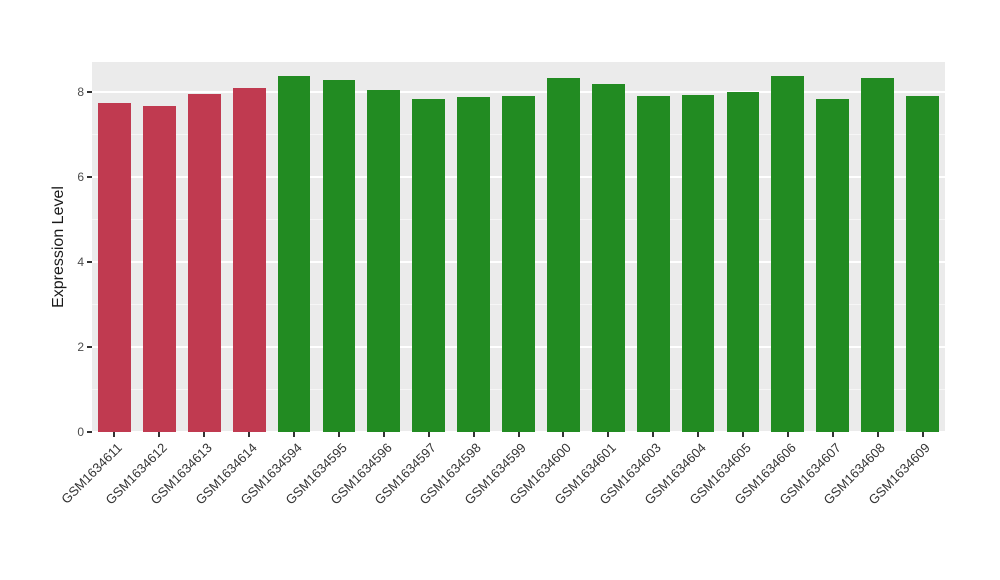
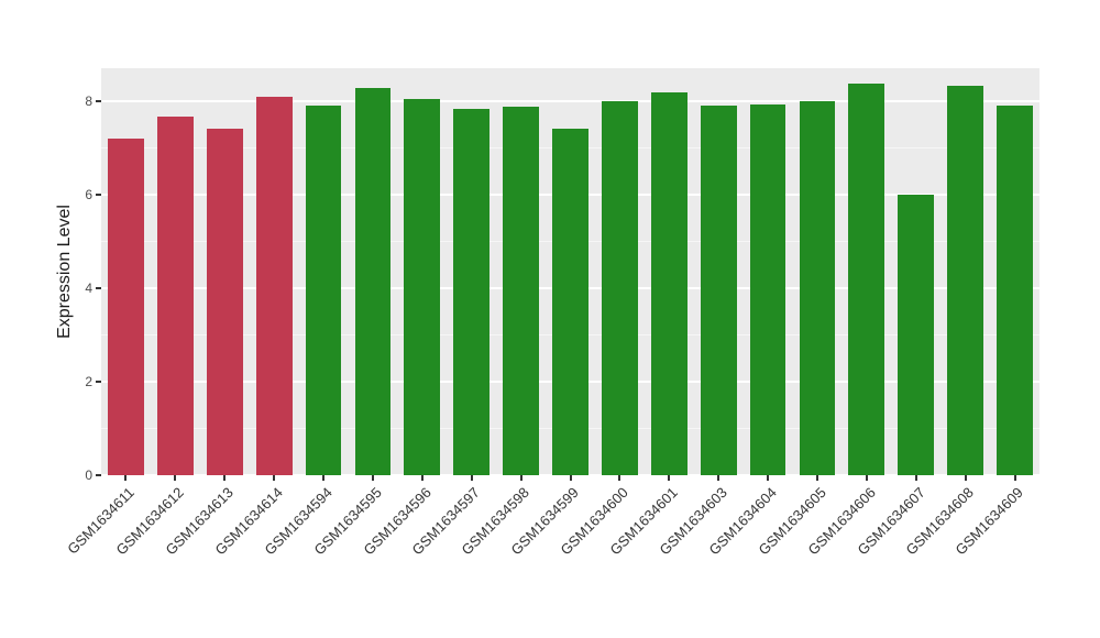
GSM1634611: 7.7 -> 7.2
GSM1634613: 8.0 -> 7.4
GSM1634594: 8.4 -> 7.9
GSM1634599: 7.9 -> 7.4
GSM1634600: 8.3 -> 8.0
GSM1634607: 7.8 -> 6.0
